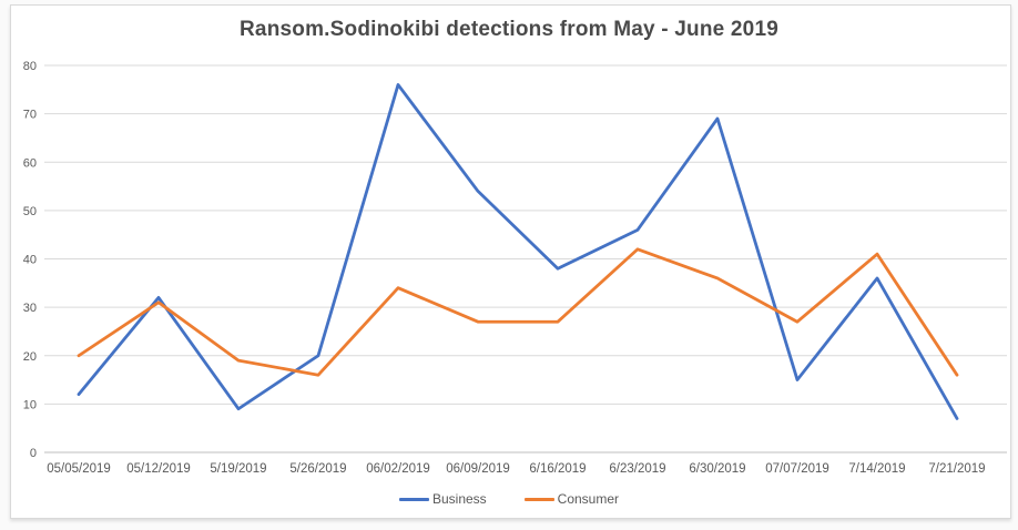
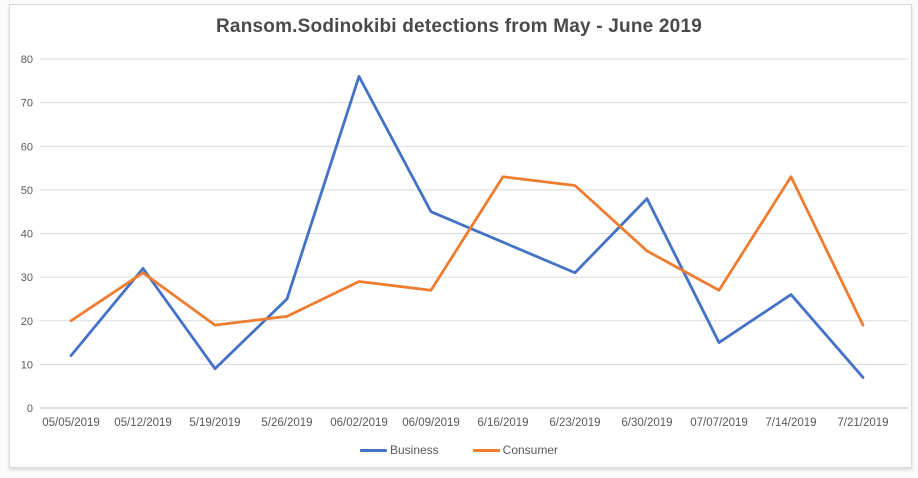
Business/5/26/2019: 20 -> 25
Consumer/5/26/2019: 16 -> 21
Consumer/06/02/2019: 34 -> 29
Business/06/09/2019: 54 -> 45
Consumer/6/16/2019: 27 -> 53
Business/6/23/2019: 46 -> 31
Consumer/6/23/2019: 42 -> 51
Business/6/30/2019: 69 -> 48
Business/7/14/2019: 36 -> 26
Consumer/7/14/2019: 41 -> 53
Consumer/7/21/2019: 16 -> 19
